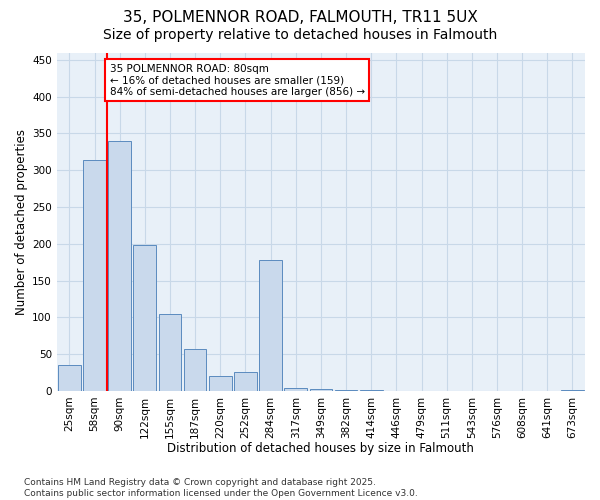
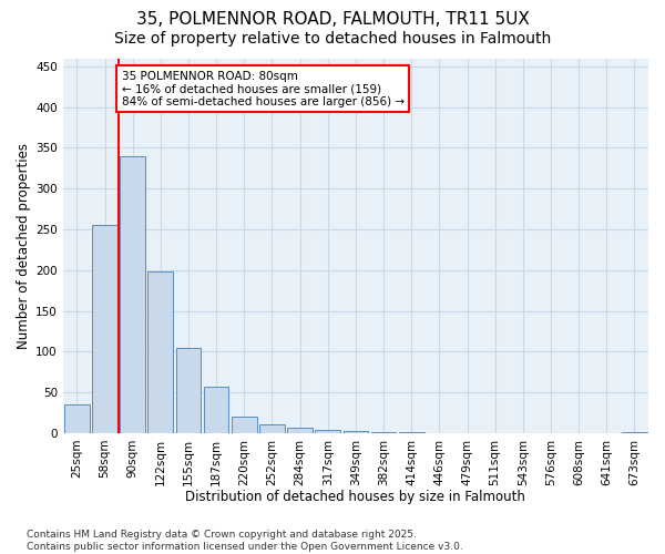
58sqm: 314 -> 255
252sqm: 26 -> 11
284sqm: 178 -> 7
